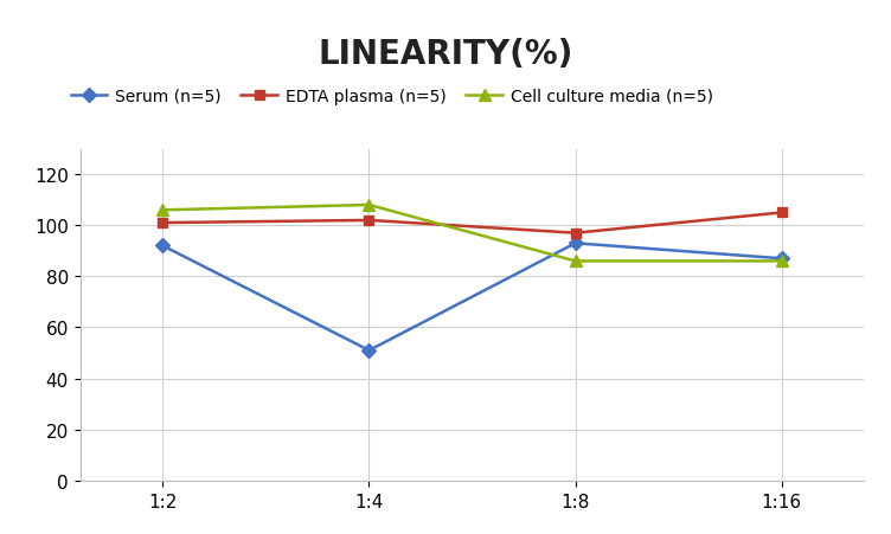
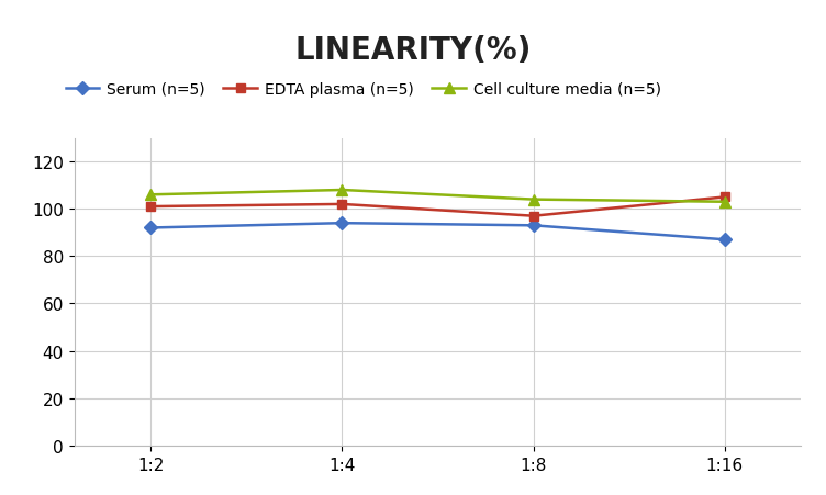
Serum (n=5)/1:4: 51 -> 94
Cell culture media (n=5)/1:8: 86 -> 104
Cell culture media (n=5)/1:16: 86 -> 103
